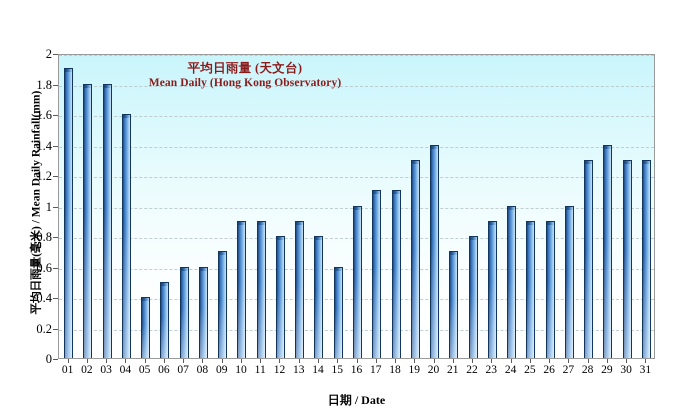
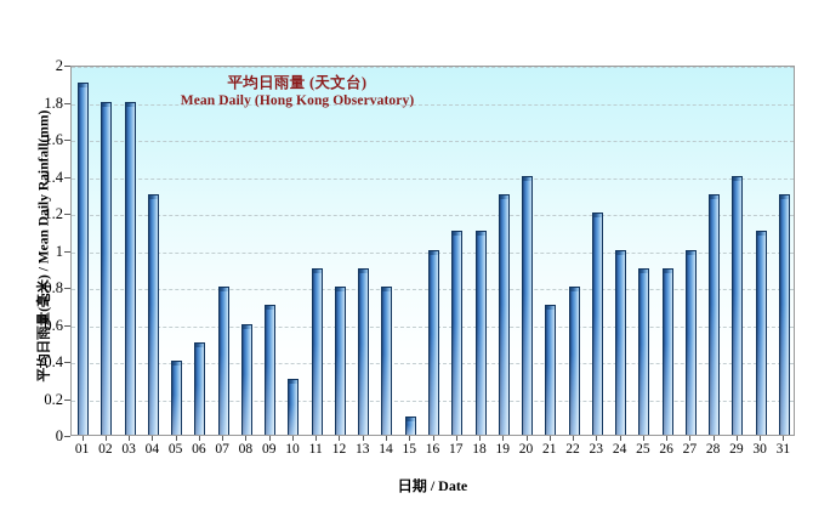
04: 1.6 -> 1.3
07: 0.6 -> 0.8
10: 0.9 -> 0.3
15: 0.6 -> 0.1
23: 0.9 -> 1.2
30: 1.3 -> 1.1
